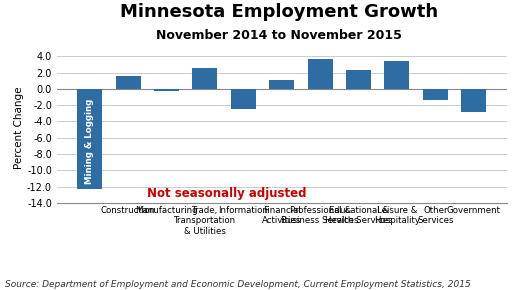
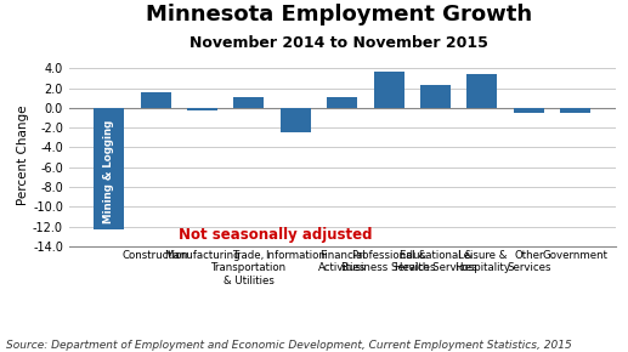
Trade, Transportation & Utilities: 2.6 -> 1.1
Other Services: -1.4 -> -0.5
Government: -2.8 -> -0.5
